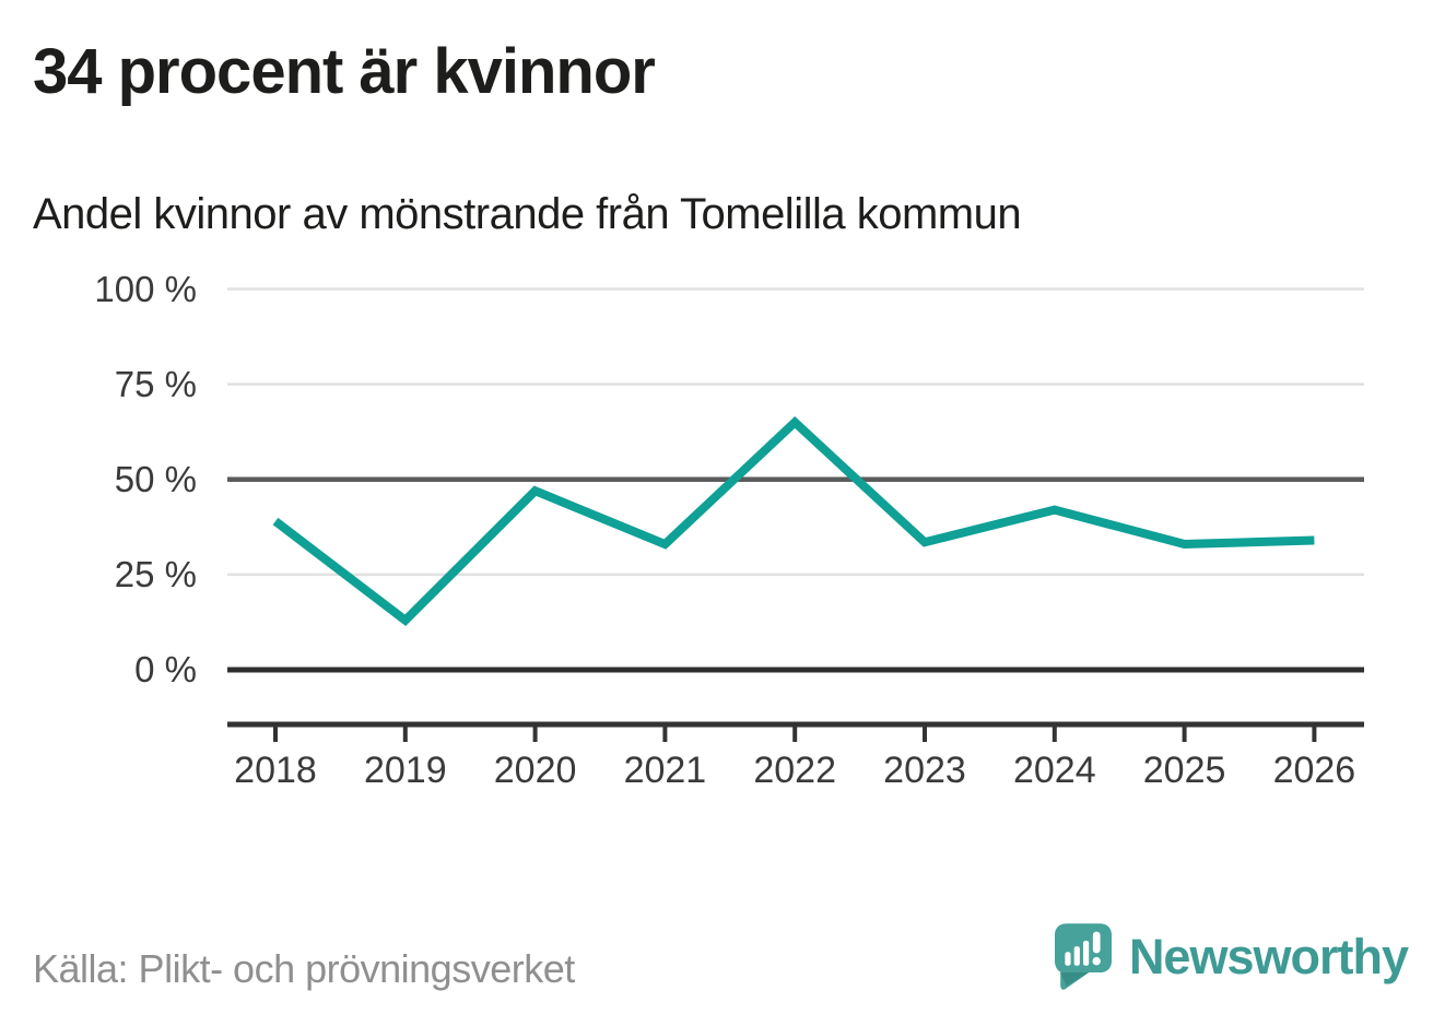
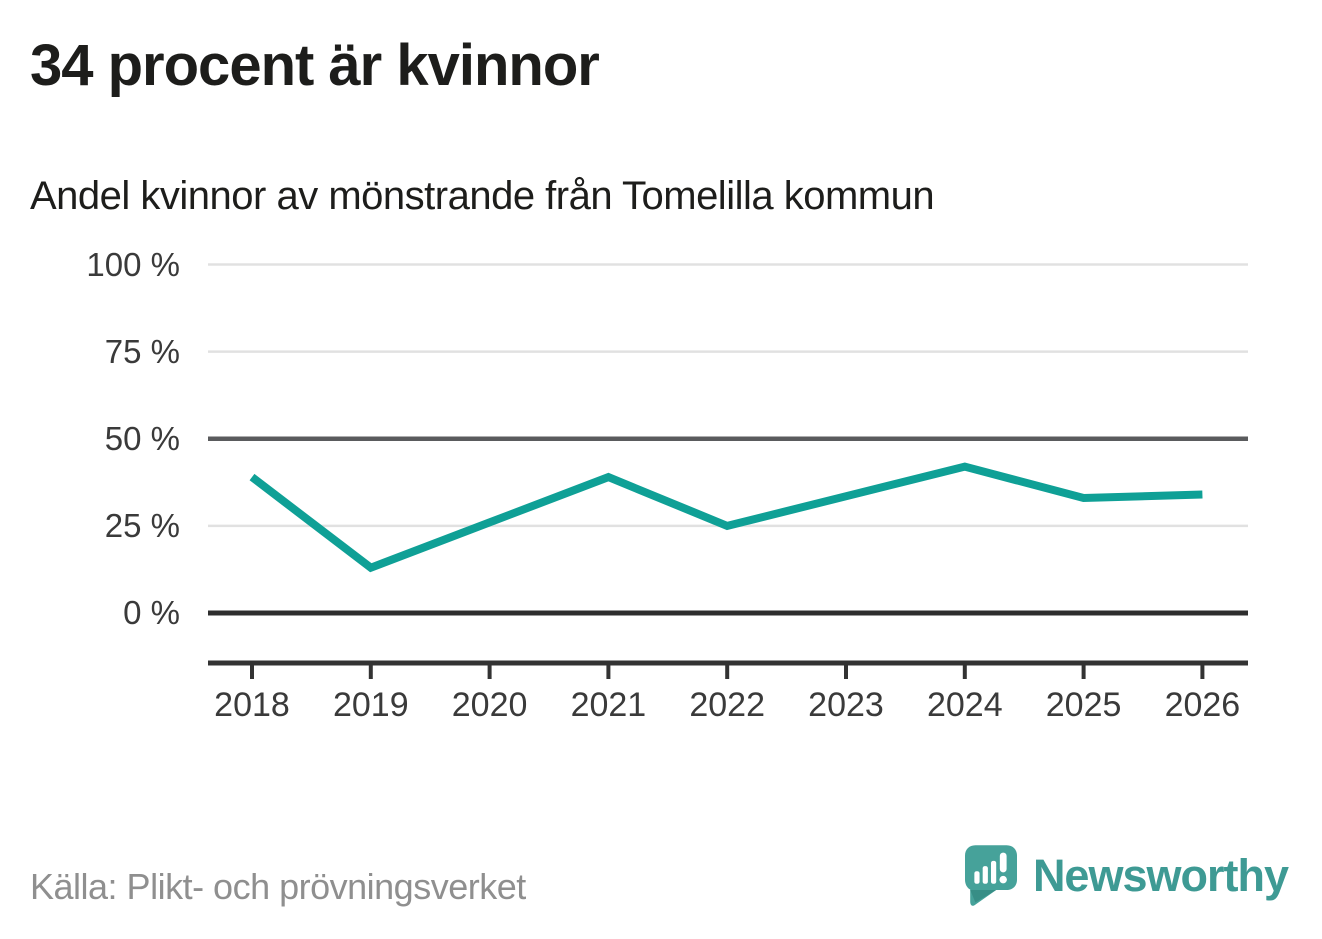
2020: 47% -> 26%
2021: 33% -> 39%
2022: 65% -> 25%
